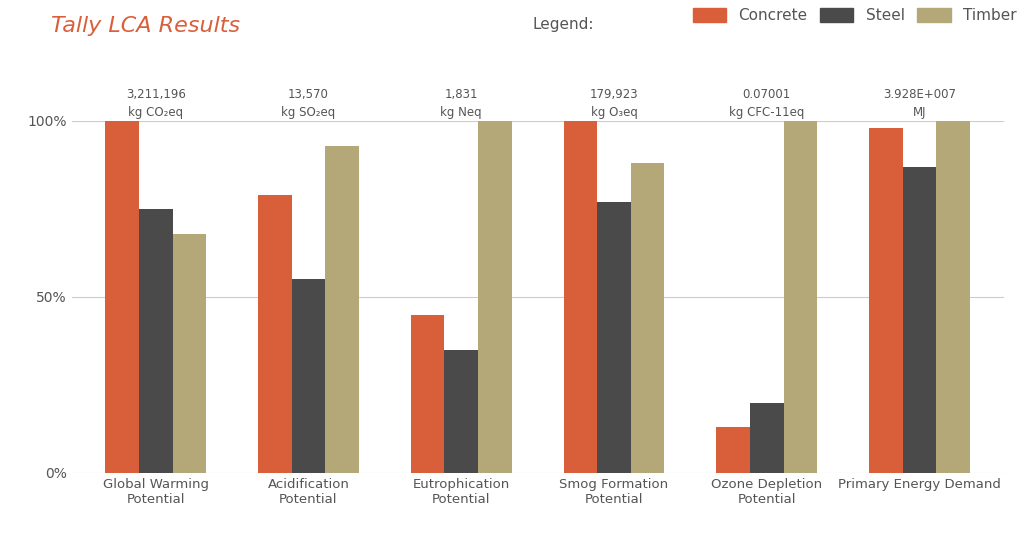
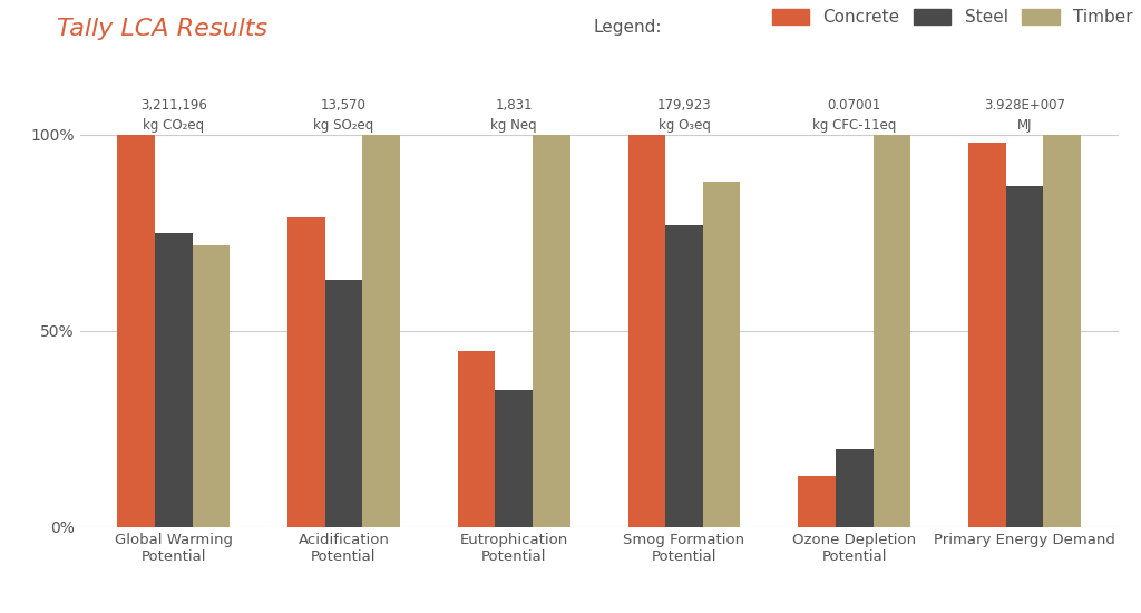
Timber/Global Warming Potential: 68% -> 72%
Steel/Acidification Potential: 55% -> 63%
Timber/Acidification Potential: 93% -> 100%
